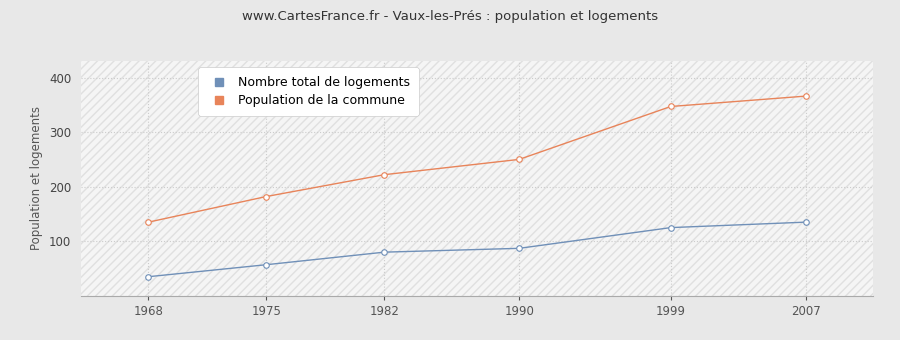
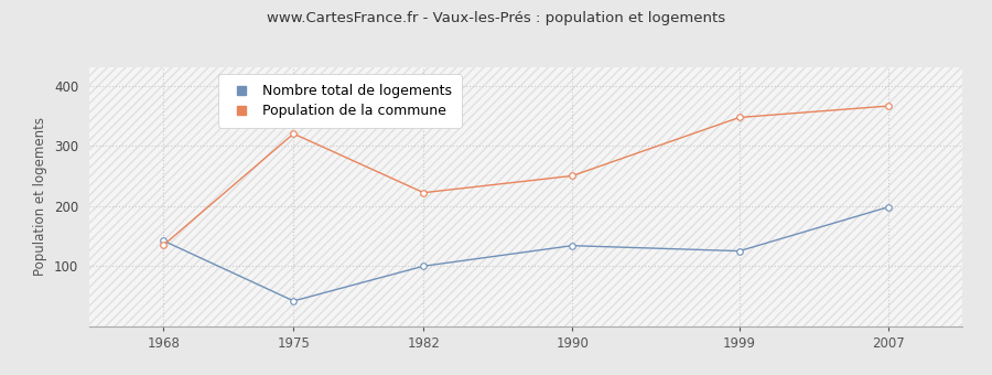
Nombre total de logements/1968: 35 -> 142
Nombre total de logements/1975: 57 -> 42
Population de la commune/1975: 182 -> 320
Nombre total de logements/1982: 80 -> 100
Nombre total de logements/1990: 87 -> 134
Nombre total de logements/2007: 135 -> 198
